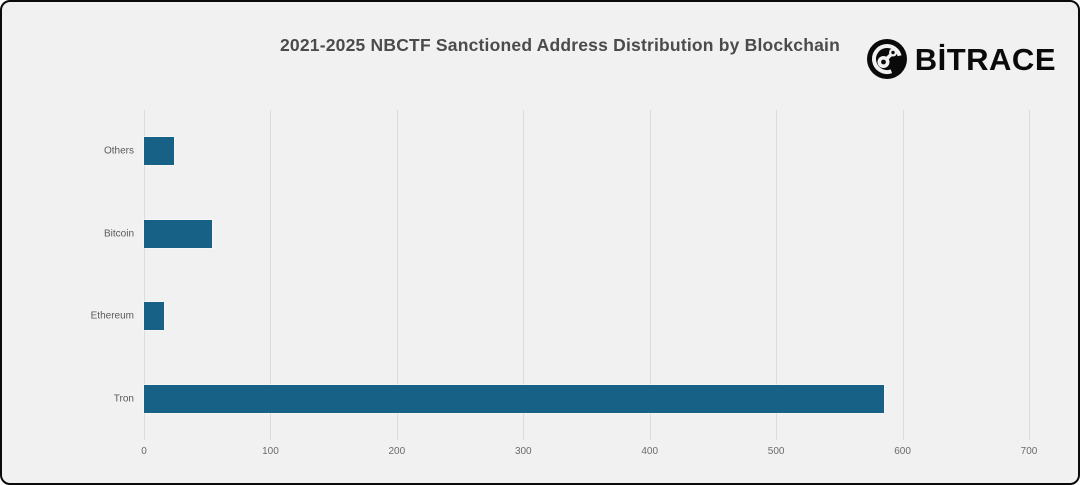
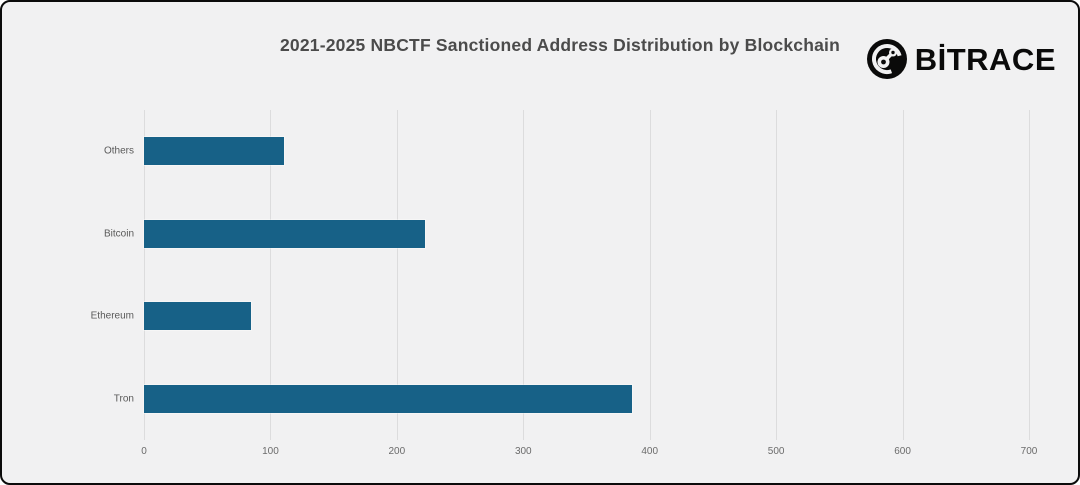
Others: 24 -> 111
Bitcoin: 54 -> 222
Ethereum: 16 -> 85
Tron: 585 -> 386
